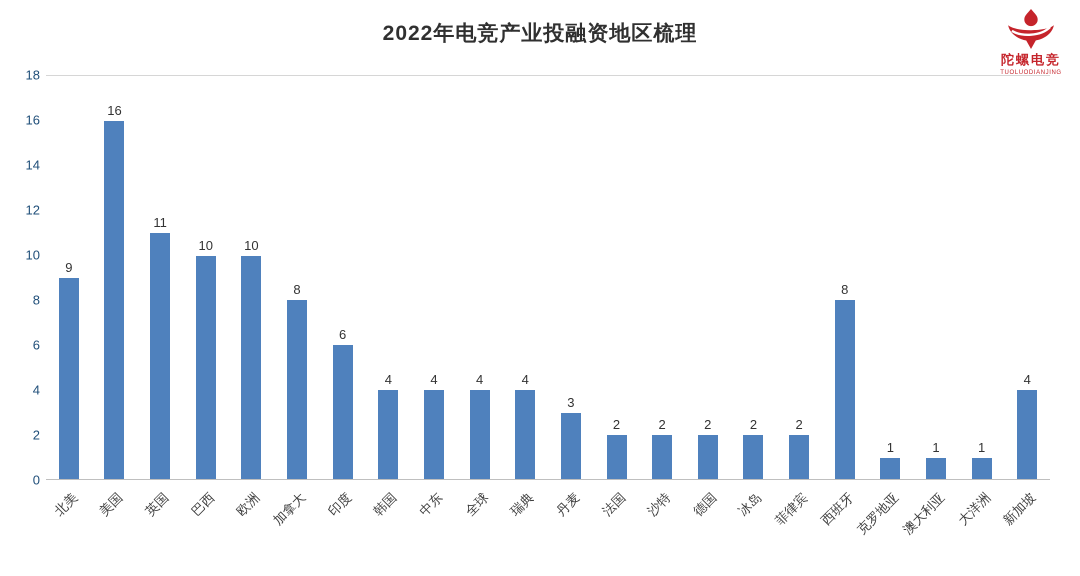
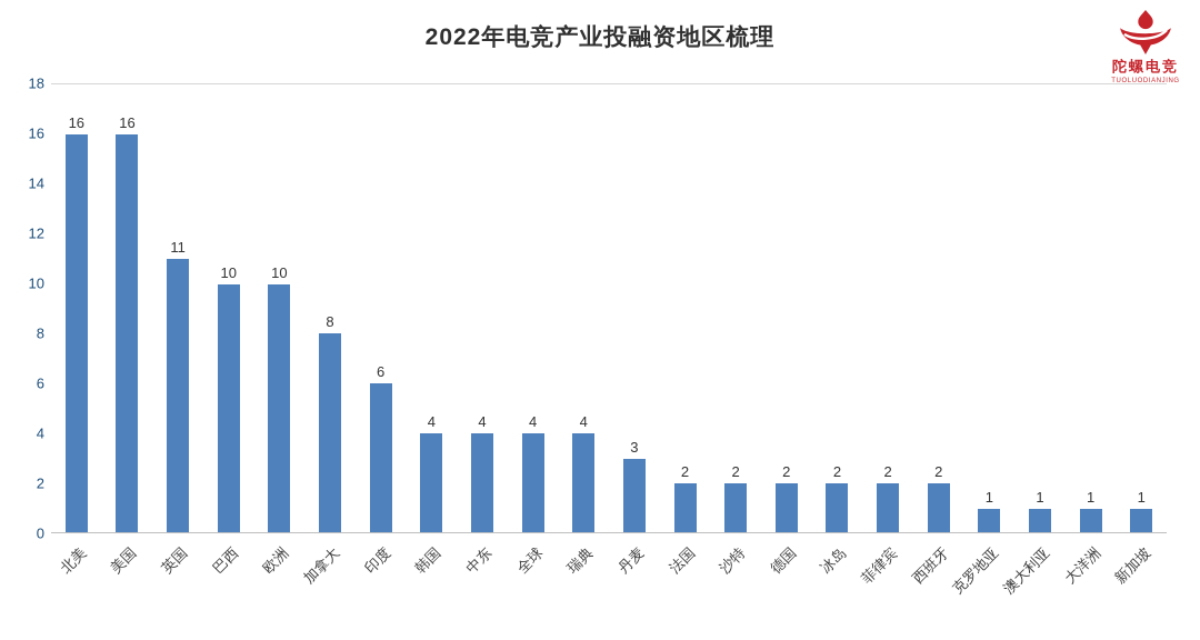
北美: 9 -> 16
西班牙: 8 -> 2
新加坡: 4 -> 1
